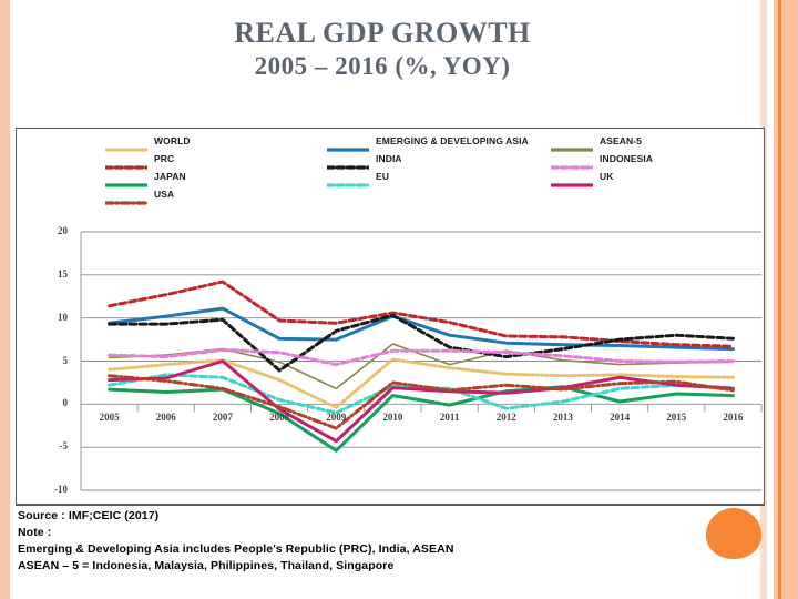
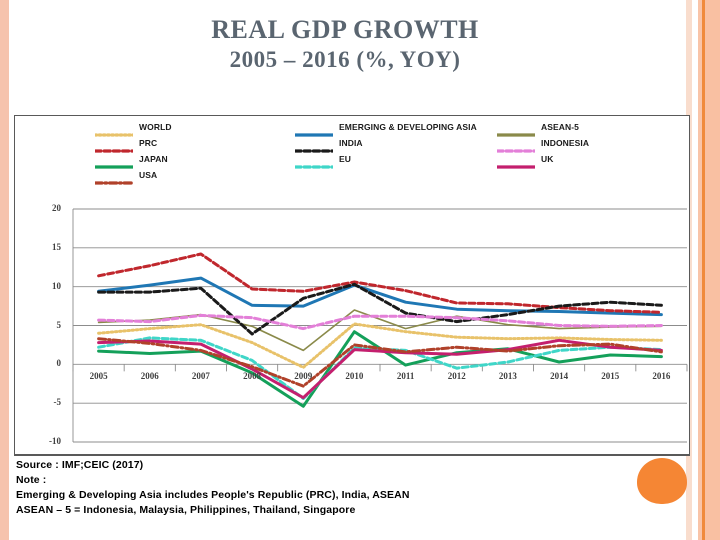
UK/2007: 5 -> 3
EU/2009: -1 -> -4
JAPAN/2010: 1 -> 4
